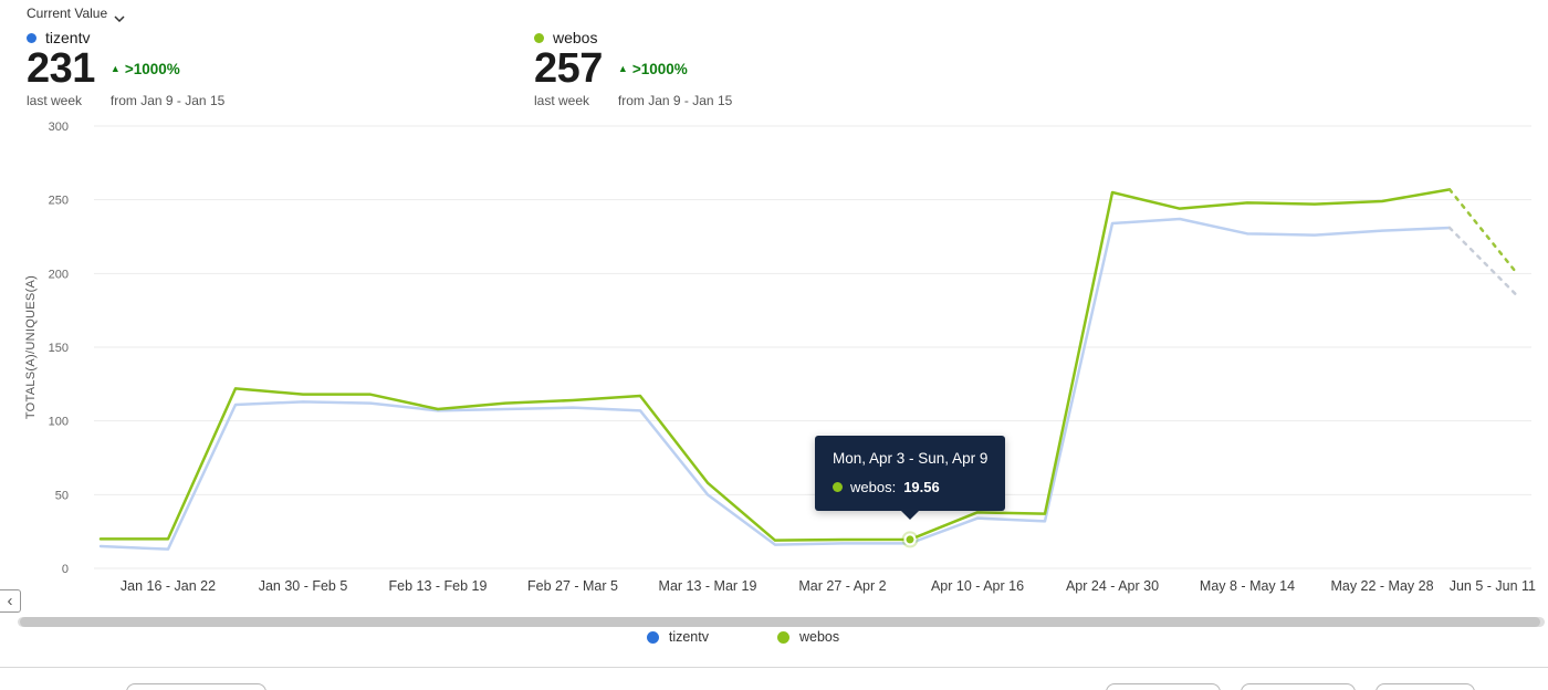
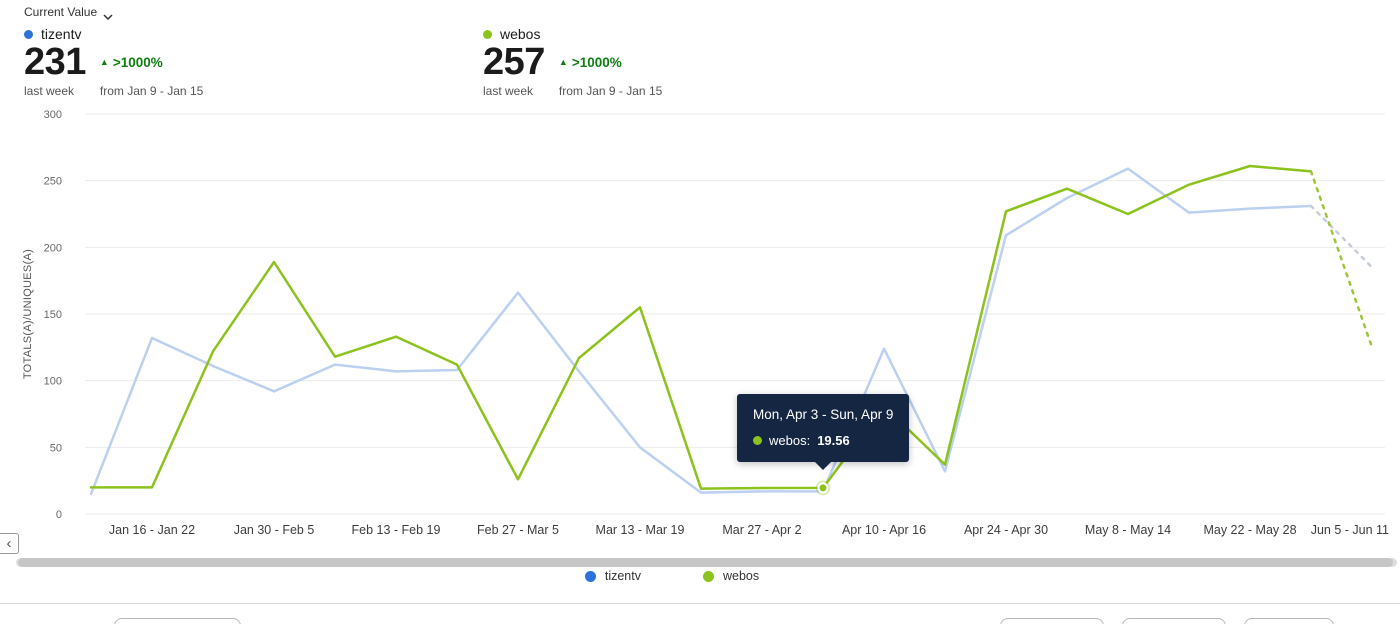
tizentv/Jan 16 - Jan 22: 13 -> 132
tizentv/Jan 30 - Feb 5: 113 -> 92
webos/Jan 30 - Feb 5: 118 -> 189
webos/Feb 13 - Feb 19: 108 -> 133
tizentv/Feb 27 - Mar 5: 109 -> 166
webos/Feb 27 - Mar 5: 114 -> 26
webos/Mar 13 - Mar 19: 58 -> 155
tizentv/Apr 10 - Apr 16: 34 -> 124
webos/Apr 10 - Apr 16: 38 -> 81
tizentv/Apr 24 - Apr 30: 234 -> 209
webos/Apr 24 - Apr 30: 255 -> 227
tizentv/May 8 - May 14: 227 -> 259
webos/May 8 - May 14: 248 -> 225
webos/May 22 - May 28: 249 -> 261
webos/Jun 5 - Jun 11: 200 -> 125
